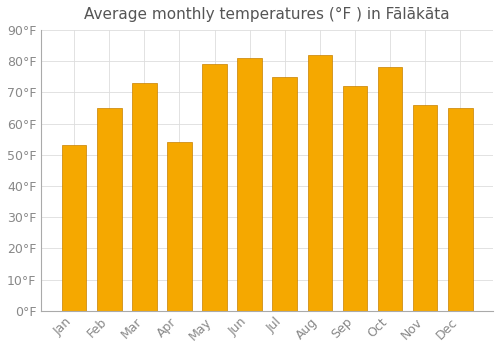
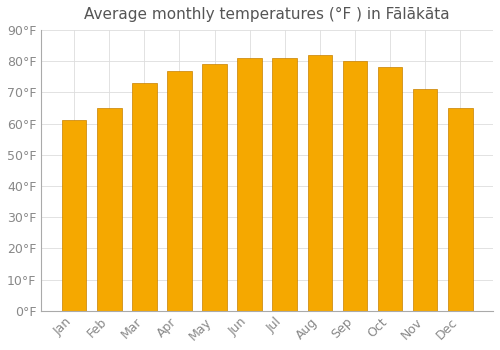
Jan: 53°F -> 61°F
Apr: 54°F -> 77°F
Jul: 75°F -> 81°F
Sep: 72°F -> 80°F
Nov: 66°F -> 71°F
